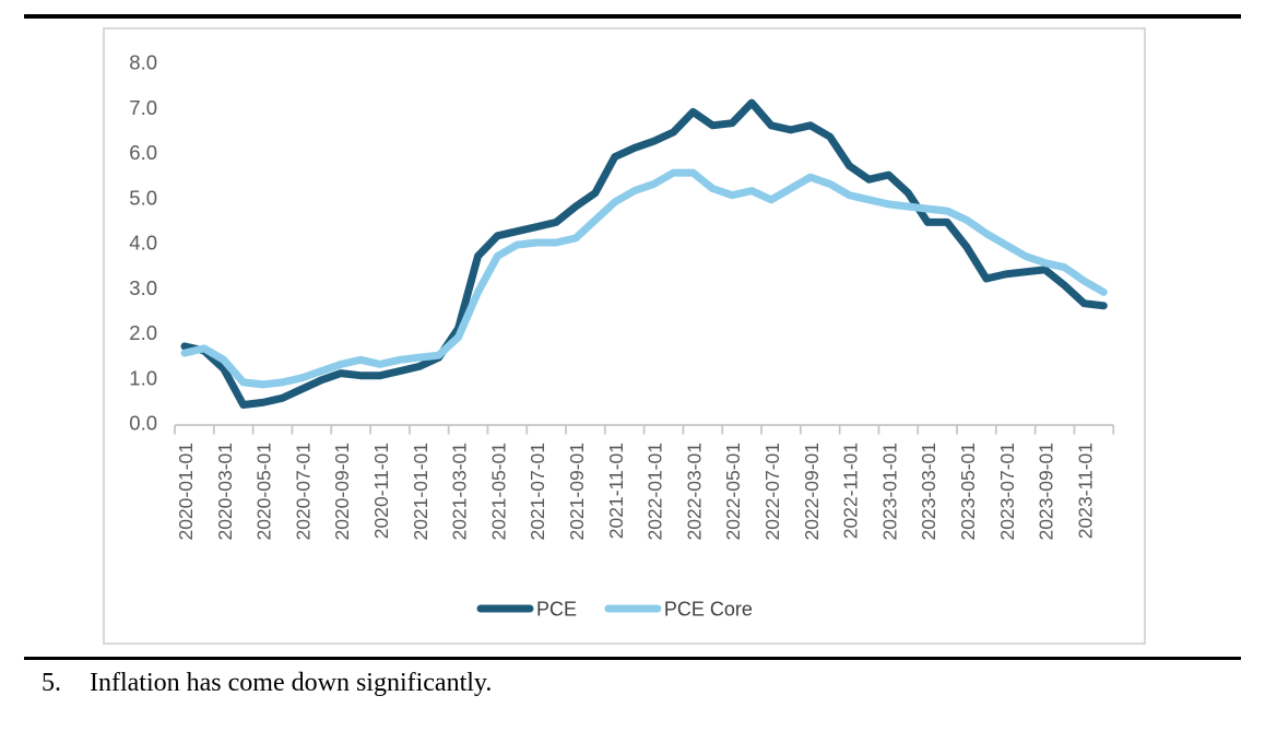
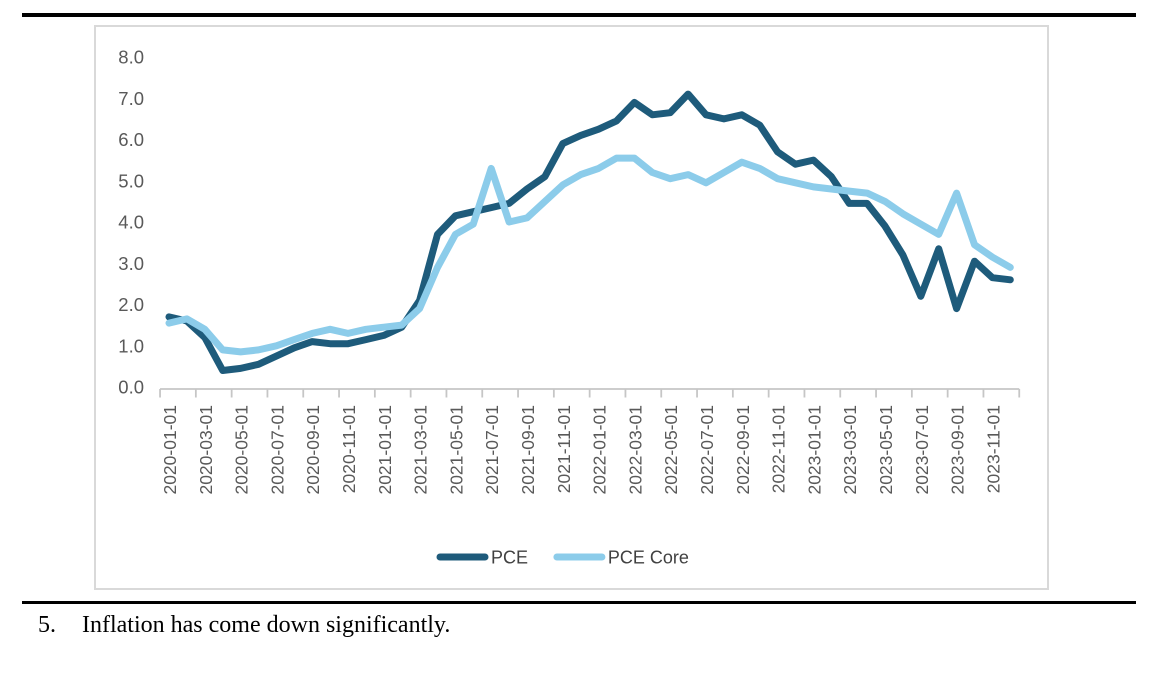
PCE Core/2021-07-01: 4.0 -> 5.3
PCE/2023-07-01: 3.3 -> 2.2
PCE/2023-09-01: 3.4 -> 1.9
PCE Core/2023-09-01: 3.5 -> 4.7
